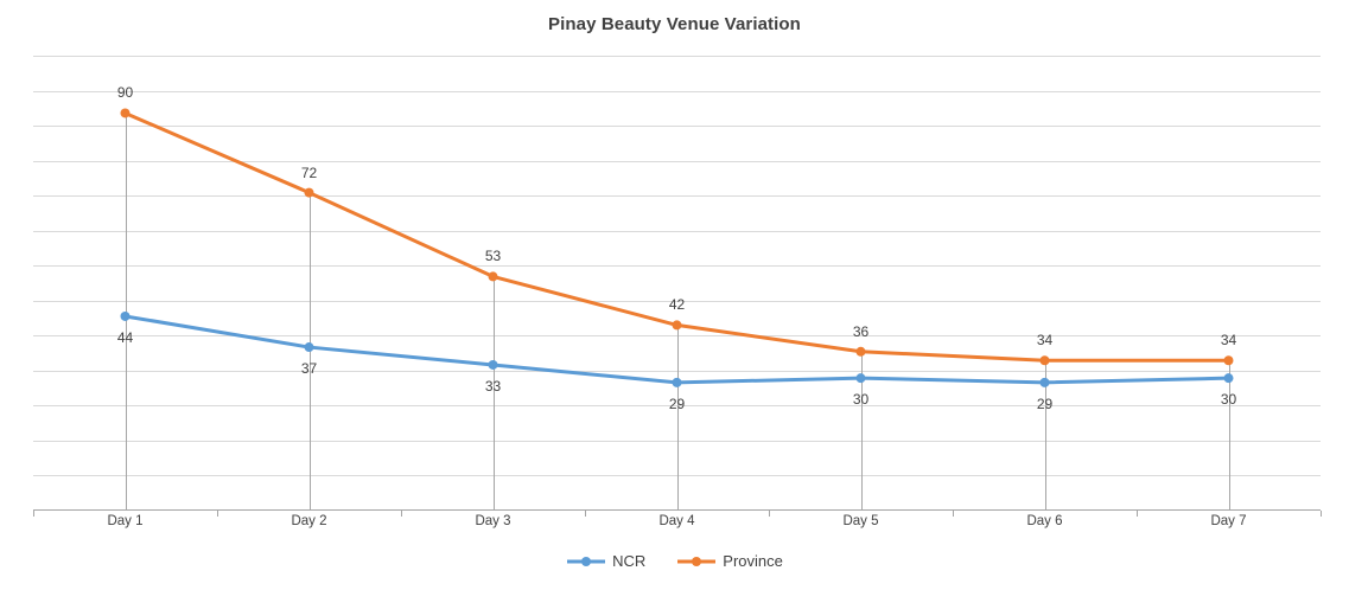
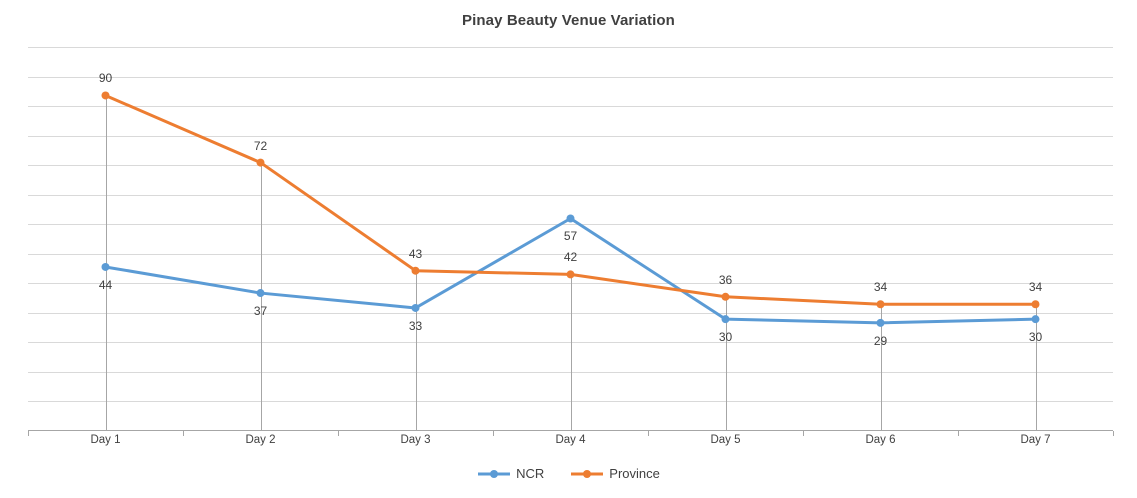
Province/Day 3: 53 -> 43
NCR/Day 4: 29 -> 57
